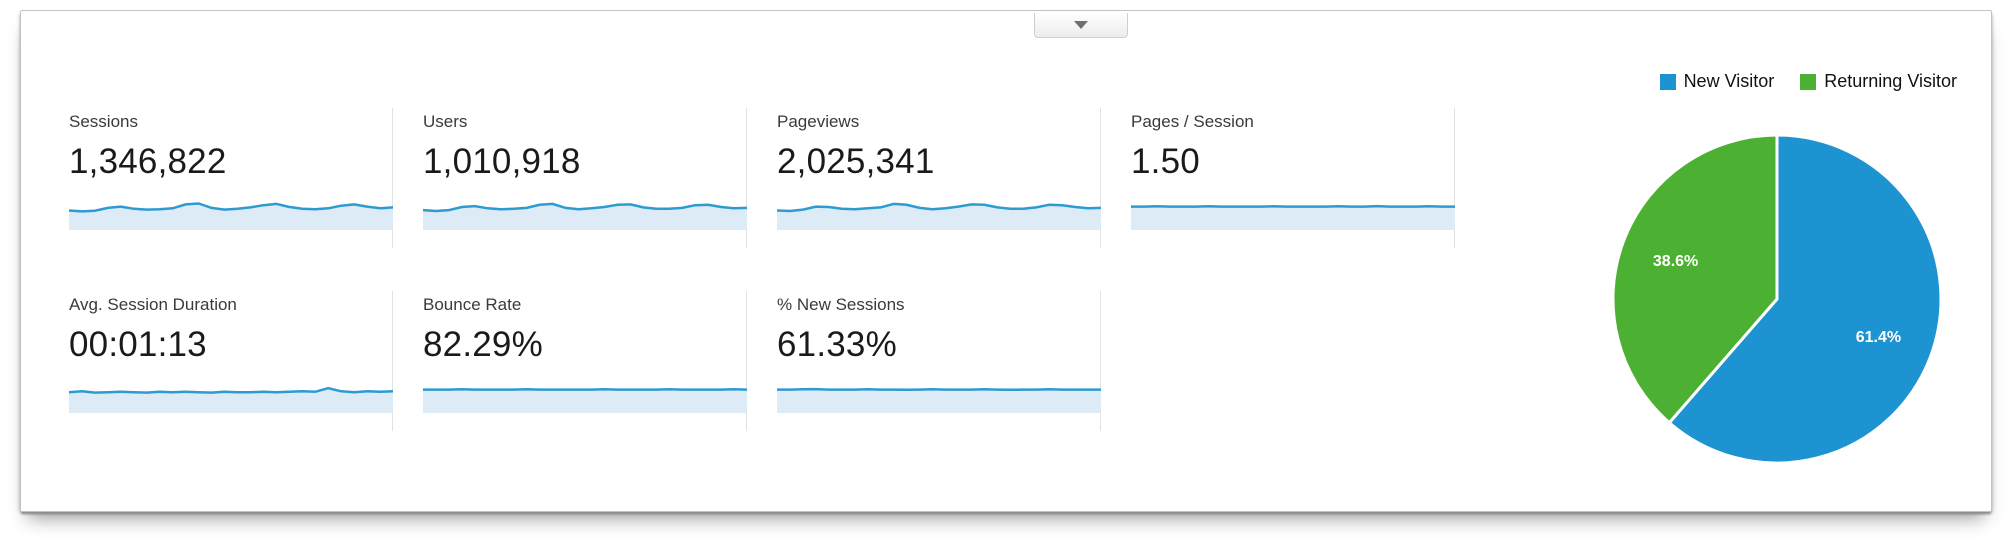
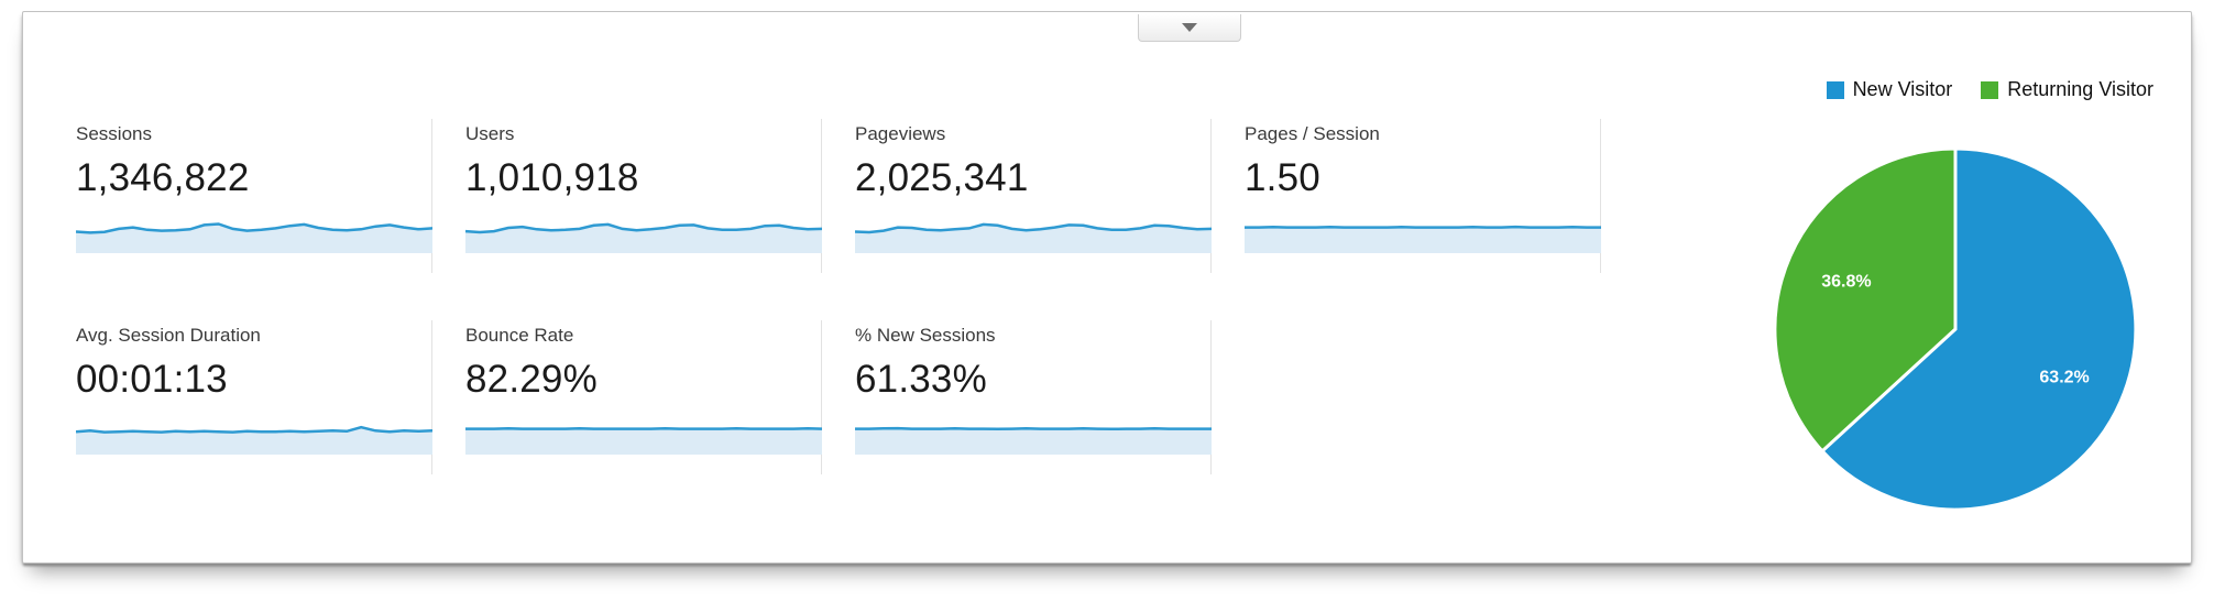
New Visitor: 61.4% -> 63.2%
Returning Visitor: 38.6% -> 36.8%
